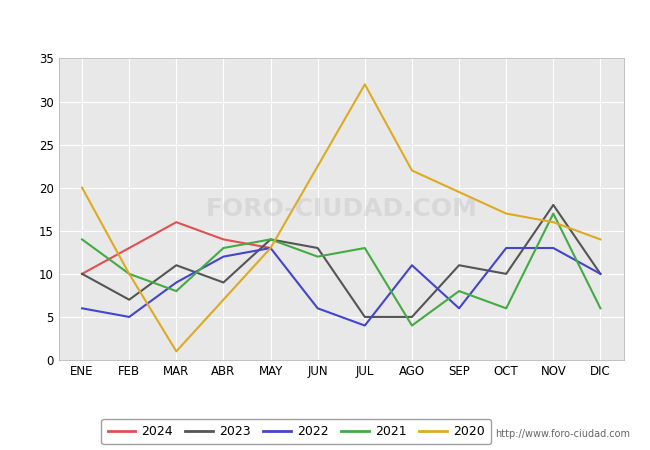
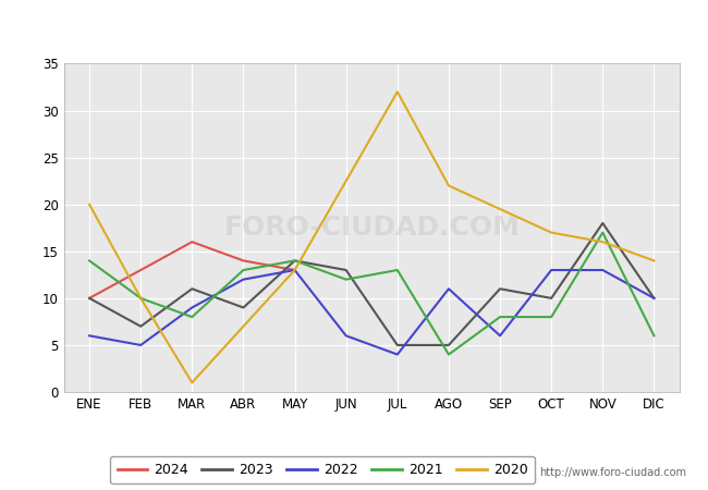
2021/OCT: 6 -> 8
